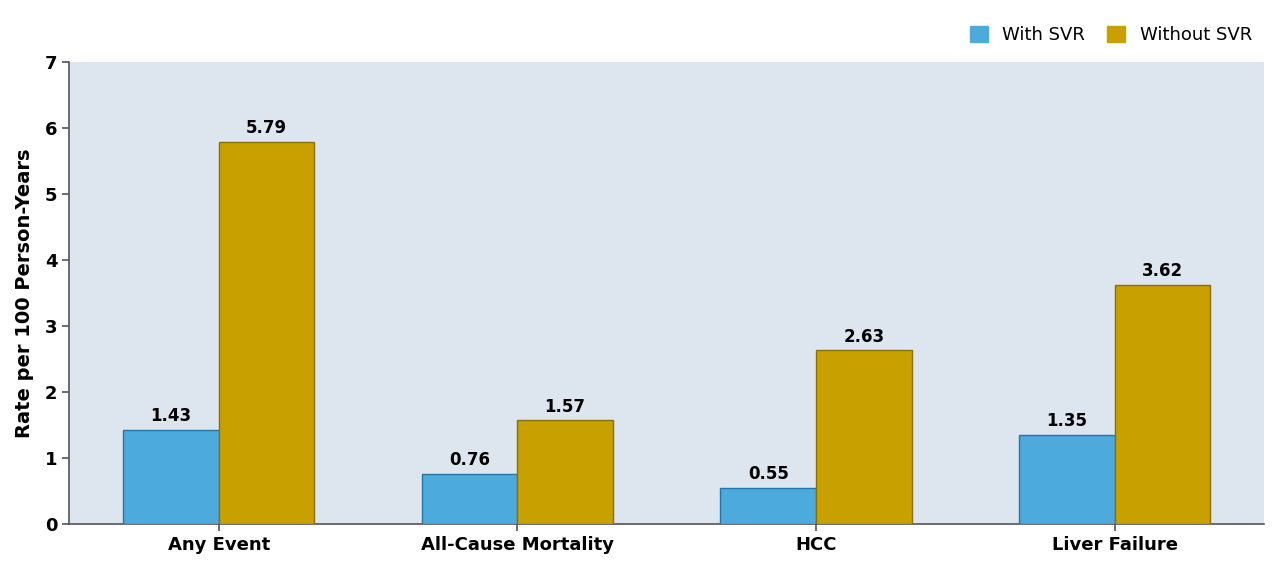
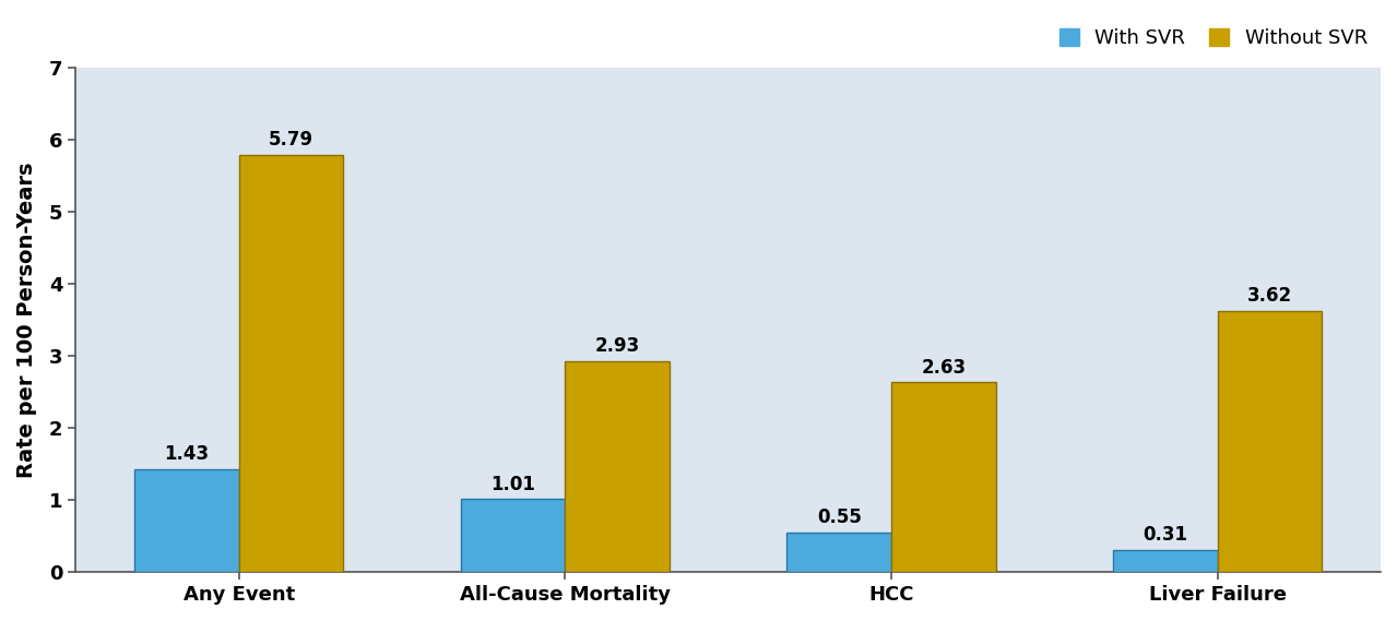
With SVR/All-Cause Mortality: 0.76 -> 1.01
Without SVR/All-Cause Mortality: 1.57 -> 2.93
With SVR/Liver Failure: 1.35 -> 0.31
